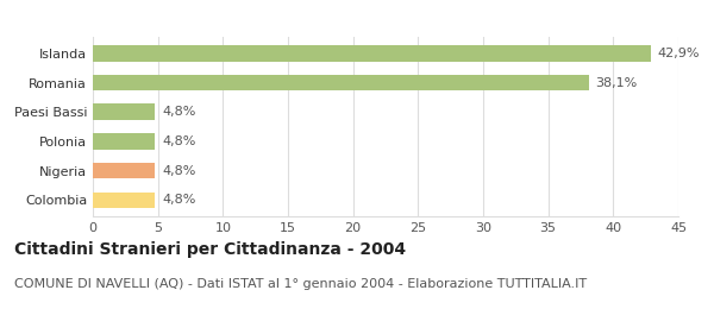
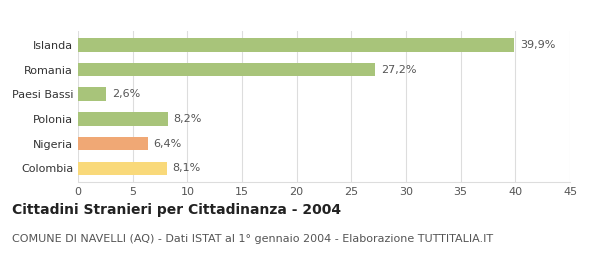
Islanda: 42,9% -> 39,9%
Romania: 38,1% -> 27,2%
Paesi Bassi: 4,8% -> 2,6%
Polonia: 4,8% -> 8,2%
Nigeria: 4,8% -> 6,4%
Colombia: 4,8% -> 8,1%
